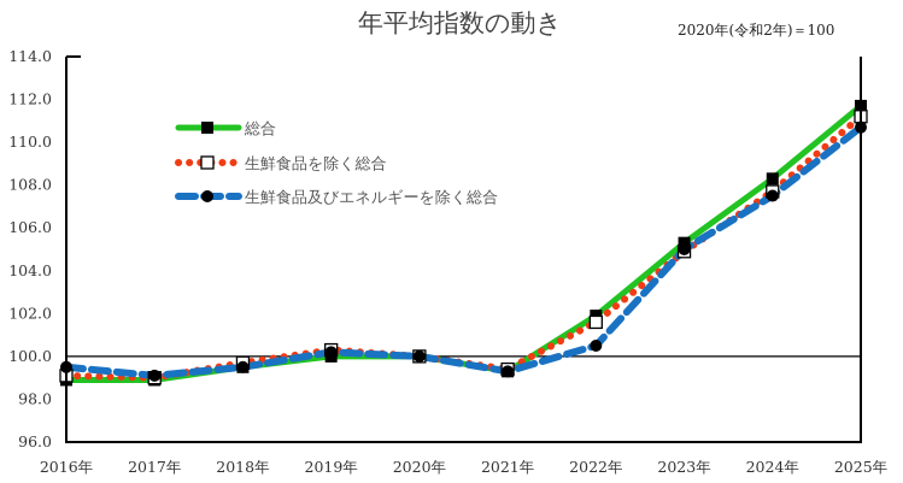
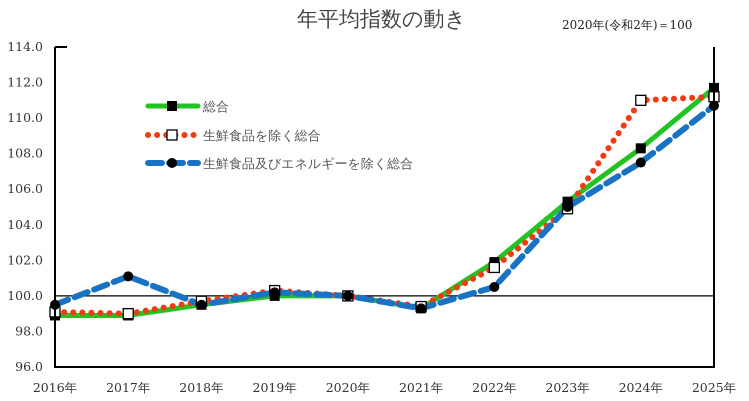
生鮮食品及びエネルギーを除く総合/2017年: 99.1 -> 101.1
生鮮食品を除く総合/2024年: 107.7 -> 111.0
